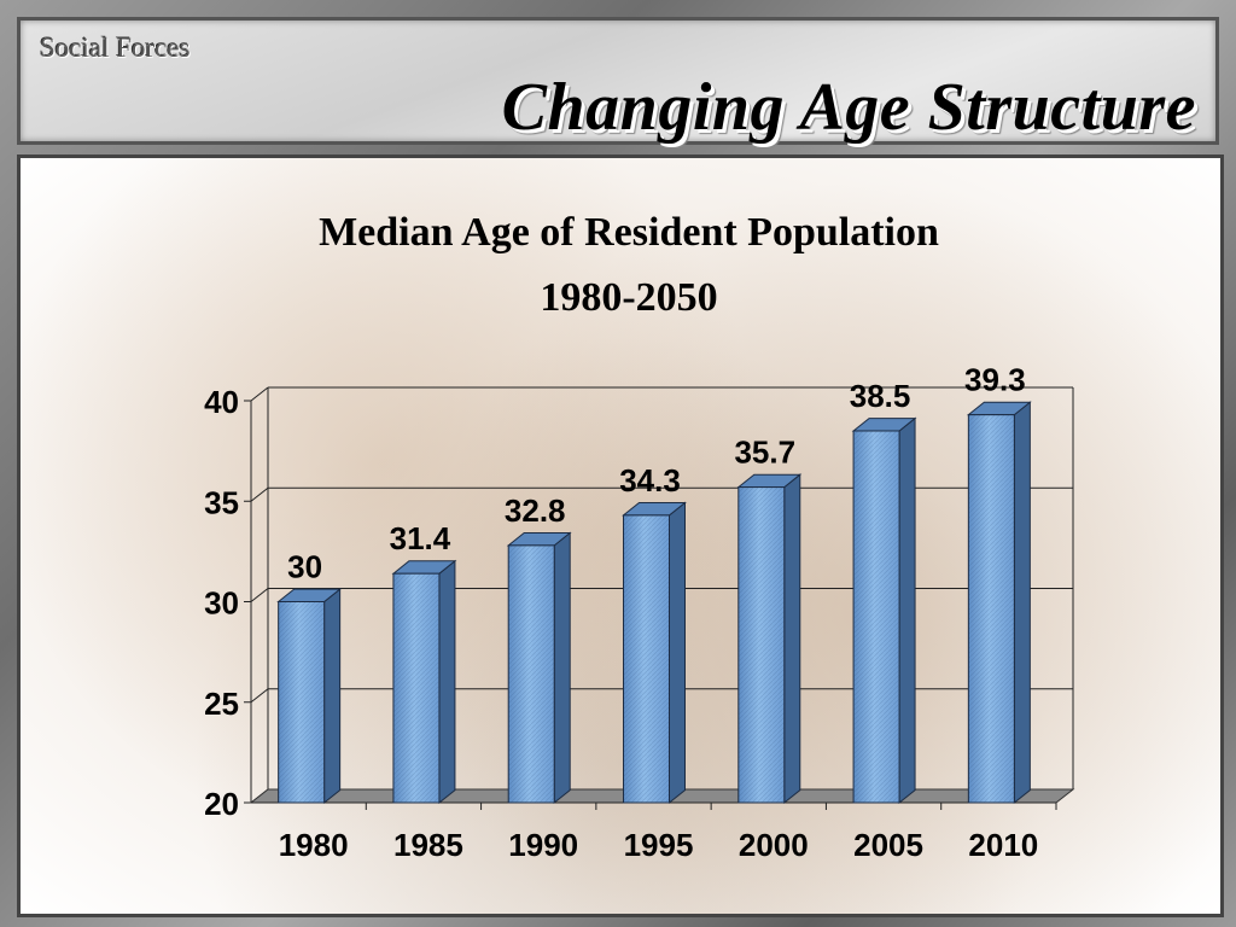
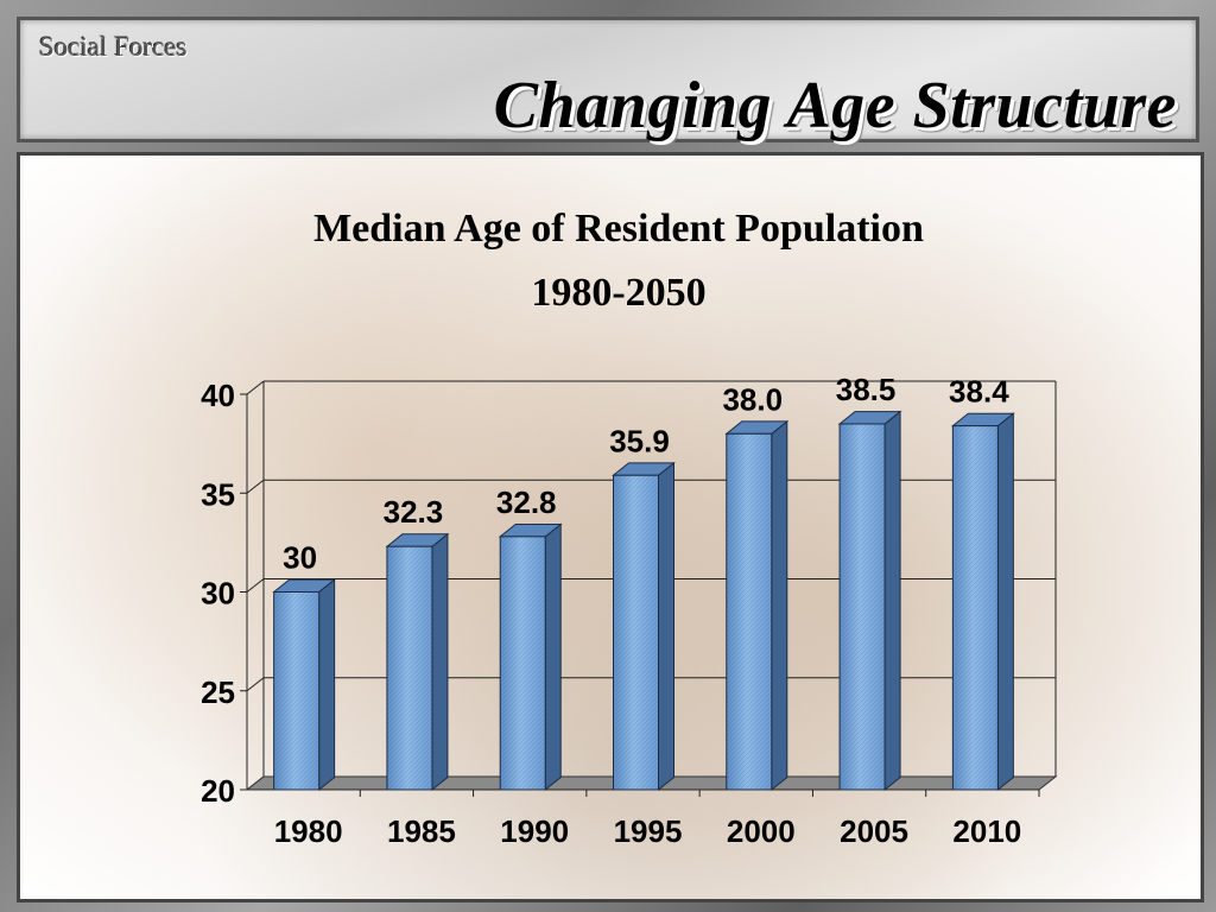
1985: 31.4 -> 32.3
1995: 34.3 -> 35.9
2000: 35.7 -> 38.0
2010: 39.3 -> 38.4
